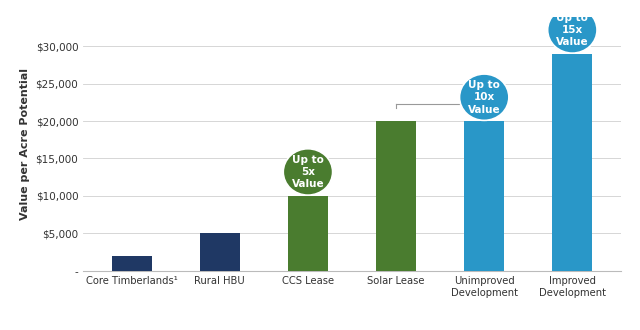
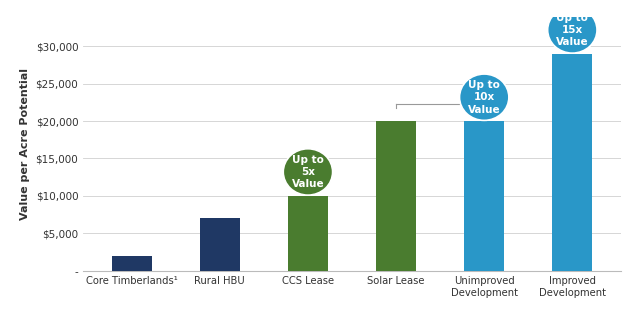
Rural HBU: $5,000 -> $7,000
